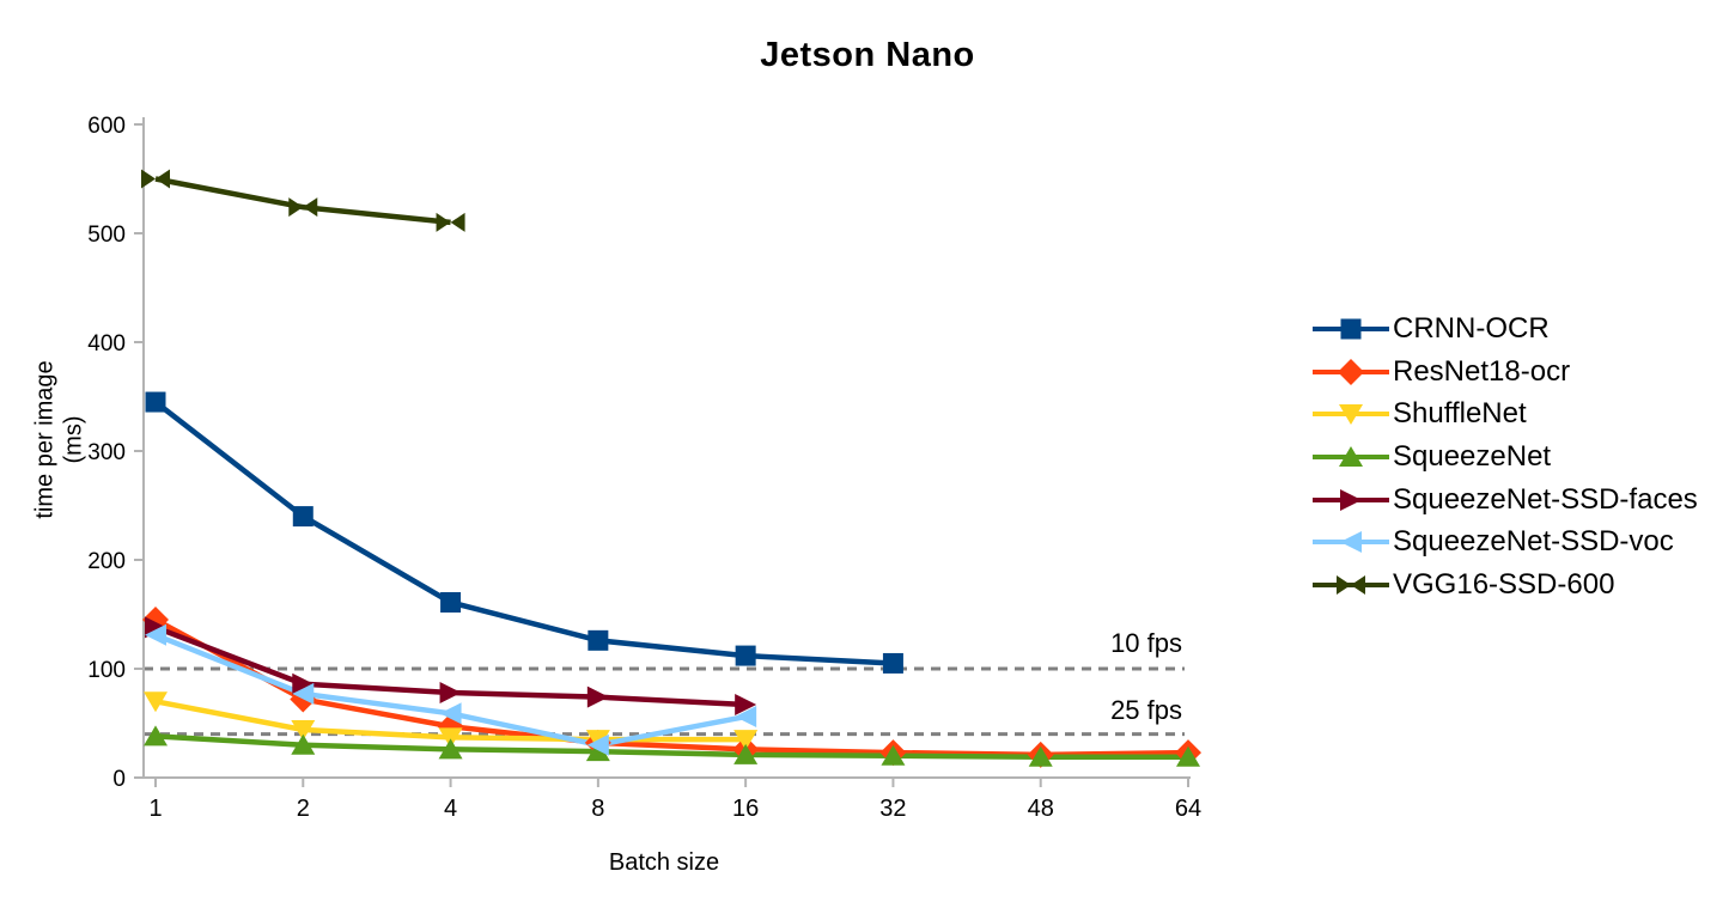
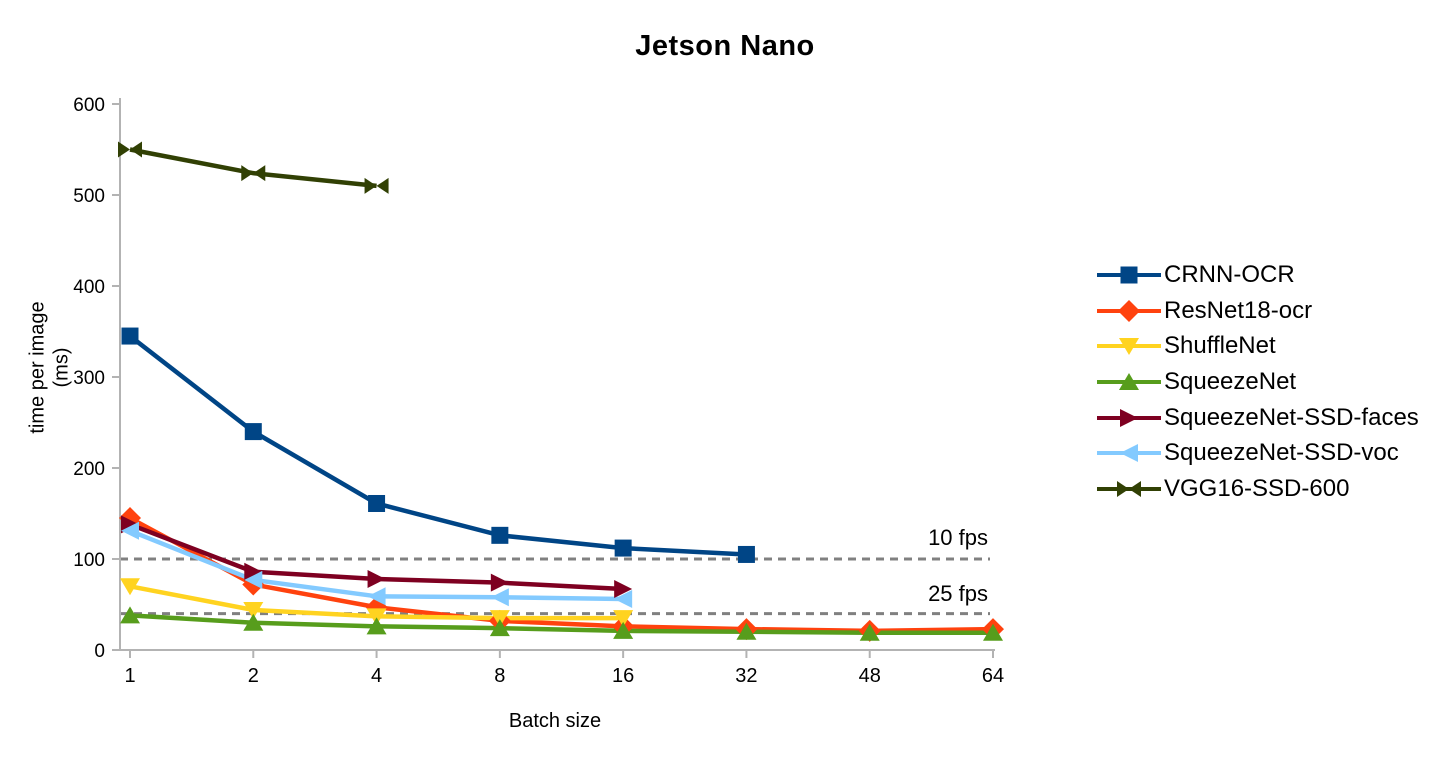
SqueezeNet-SSD-voc/8: 30 -> 60
